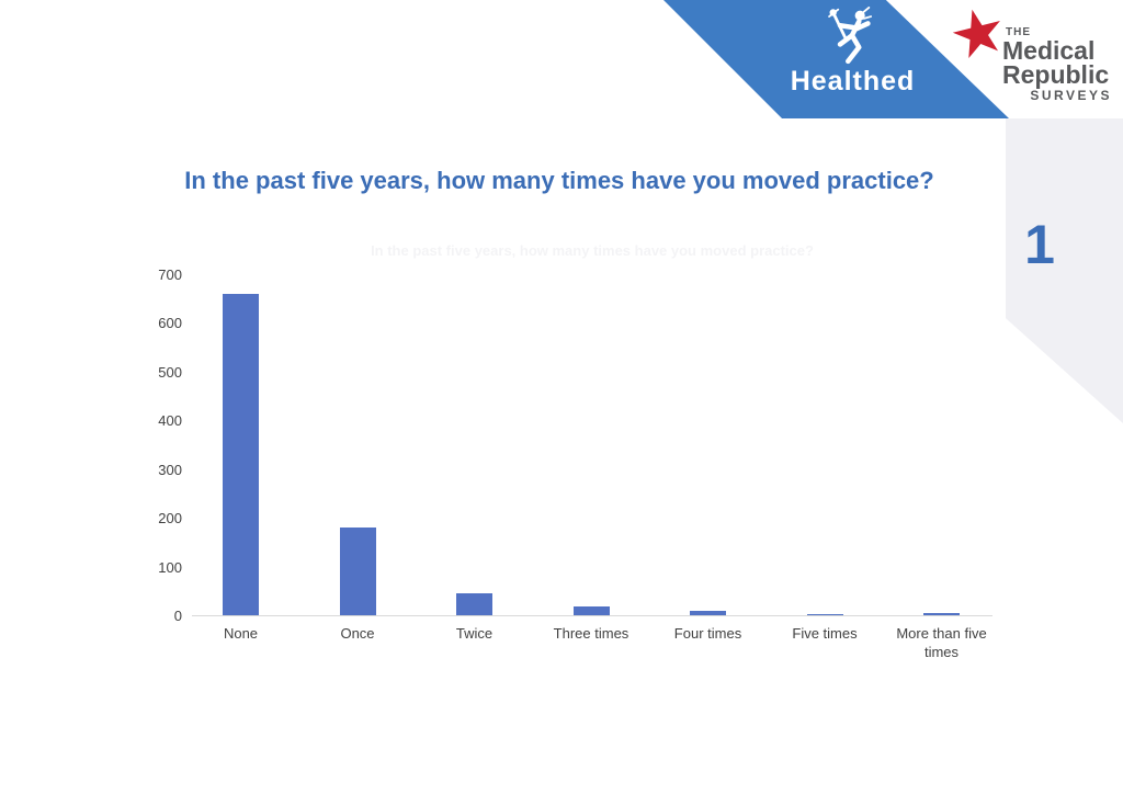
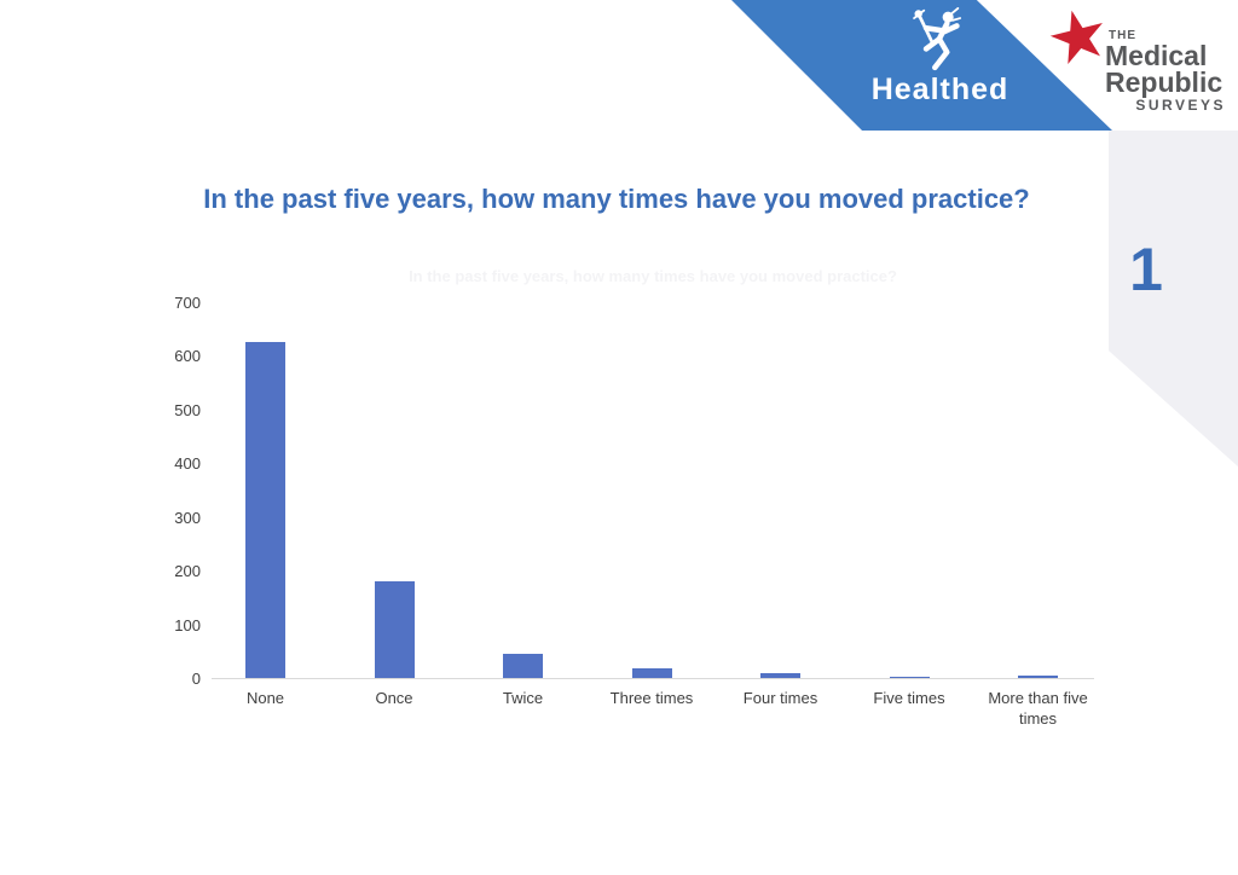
None: 660 -> 620
